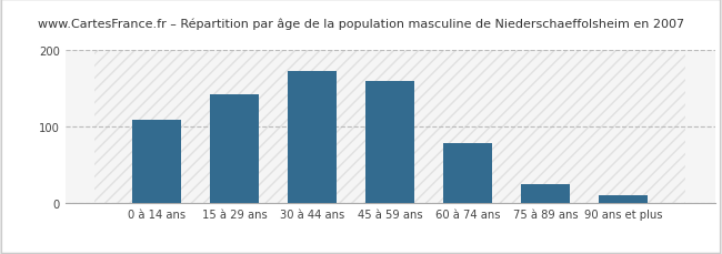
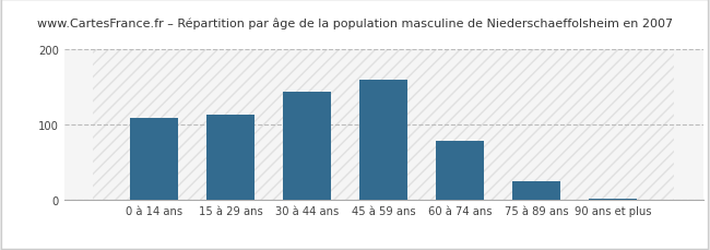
15 à 29 ans: 142 -> 113
30 à 44 ans: 172 -> 143
90 ans et plus: 10 -> 2
